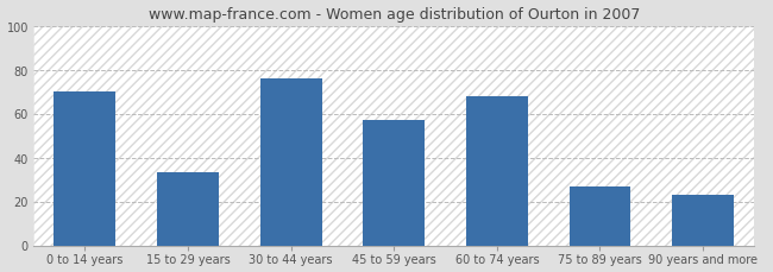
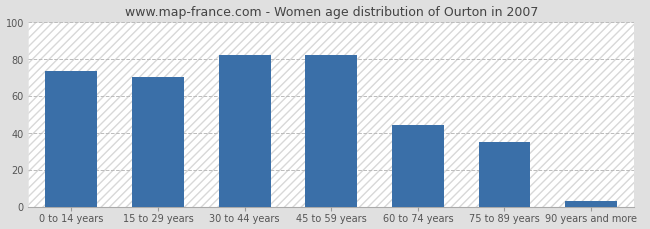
0 to 14 years: 70 -> 73
15 to 29 years: 33 -> 70
30 to 44 years: 76 -> 82
45 to 59 years: 57 -> 82
60 to 74 years: 68 -> 44
75 to 89 years: 27 -> 35
90 years and more: 23 -> 3
